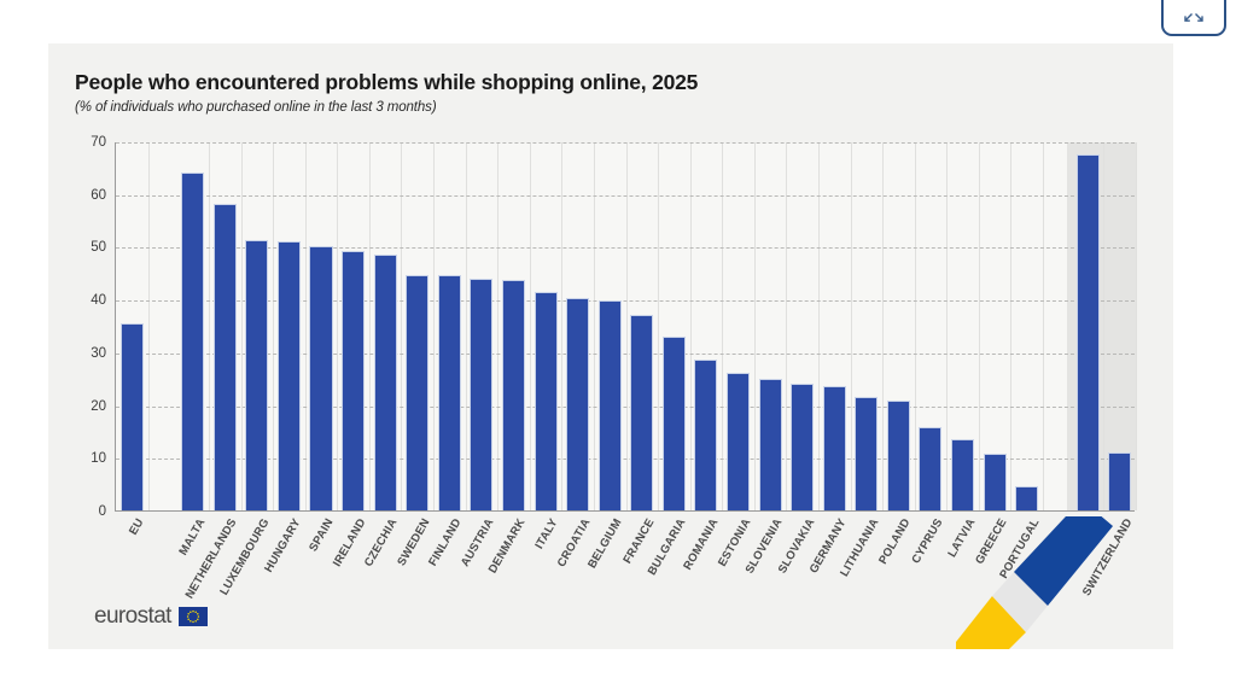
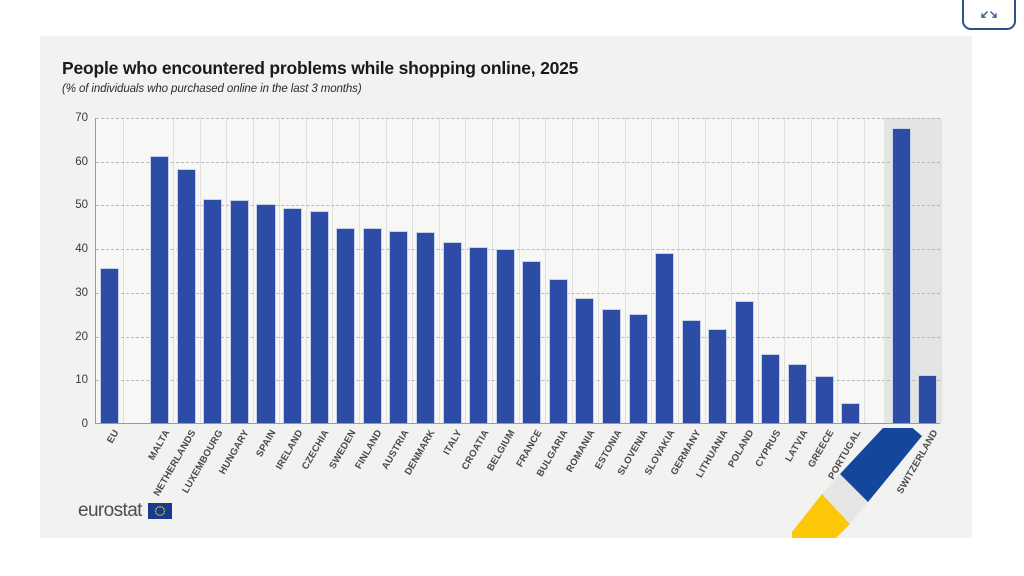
MALTA: 64 -> 61
SLOVAKIA: 24 -> 39
POLAND: 21 -> 28
